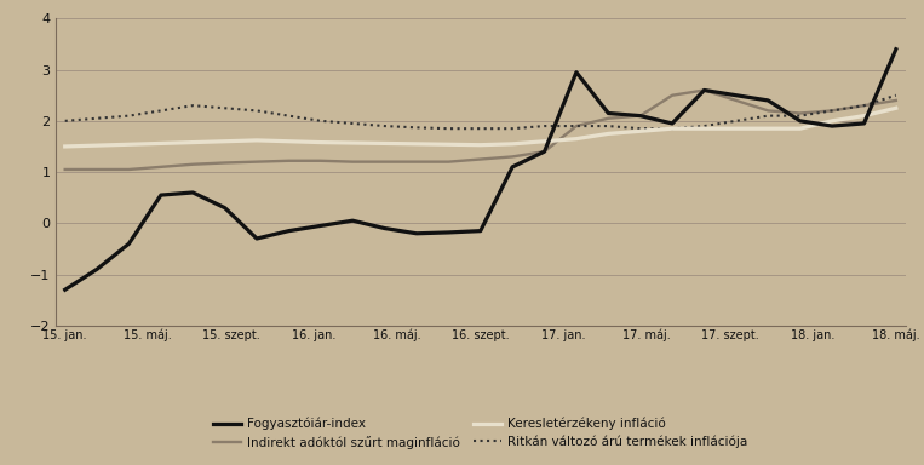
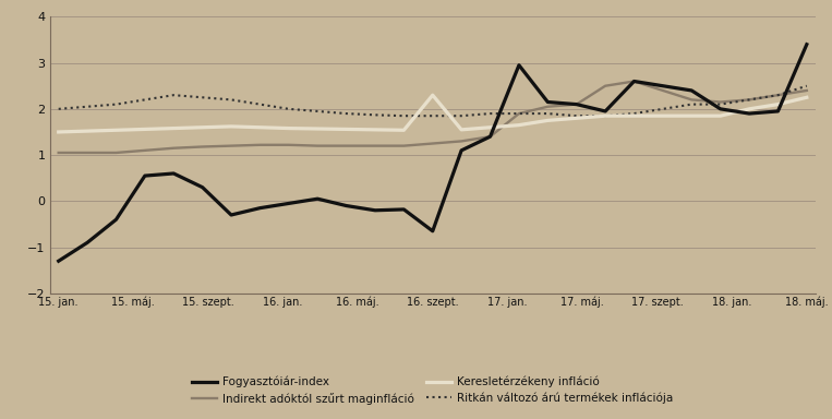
Fogyasztóiár-index/16. szept.: -0.15 -> -0.65
Keresletérzékeny infláció/16. szept.: 1.53 -> 2.30
